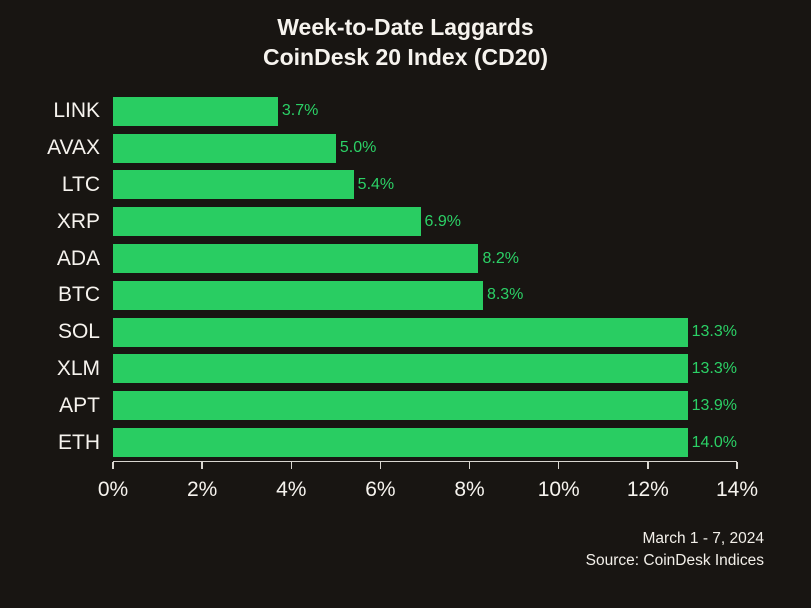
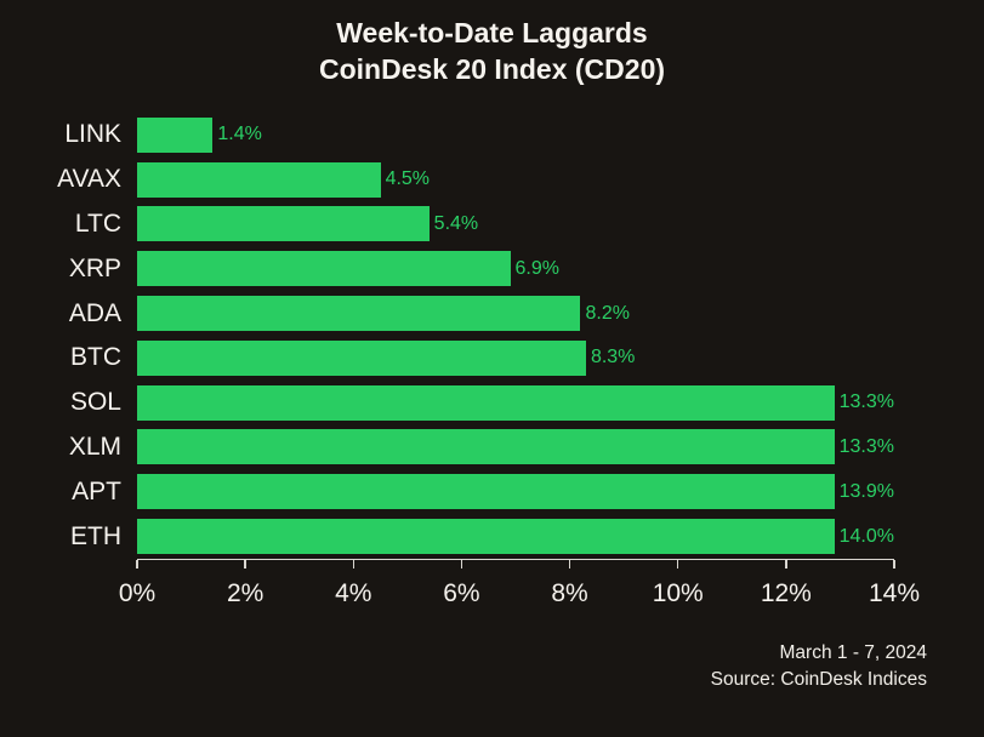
LINK: 3.7% -> 1.4%
AVAX: 5.0% -> 4.5%
